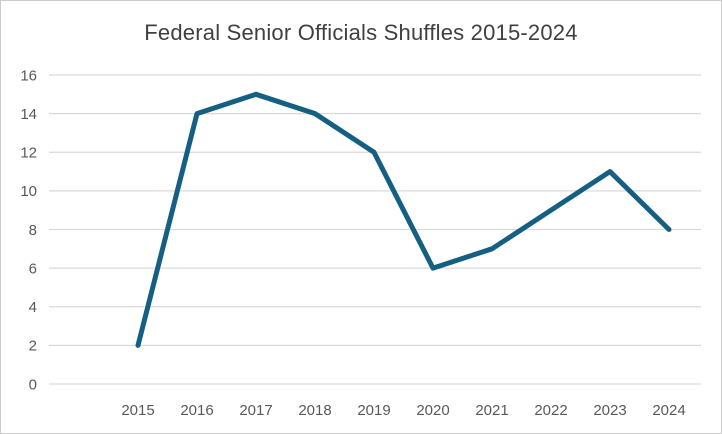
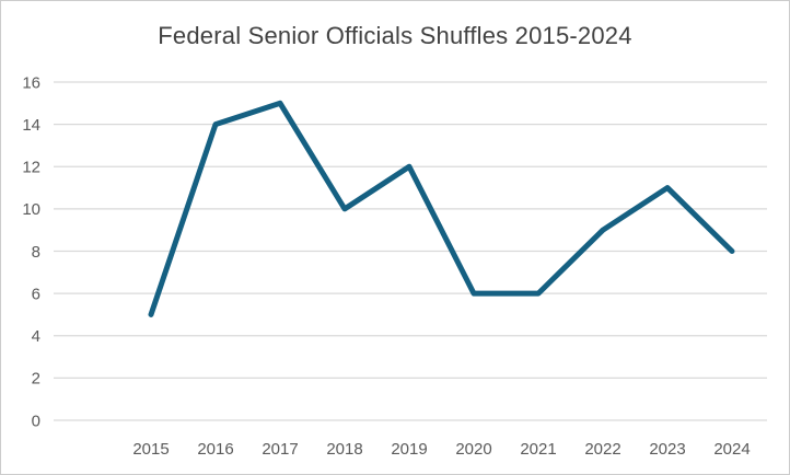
2015: 2 -> 5
2018: 14 -> 10
2021: 7 -> 6
